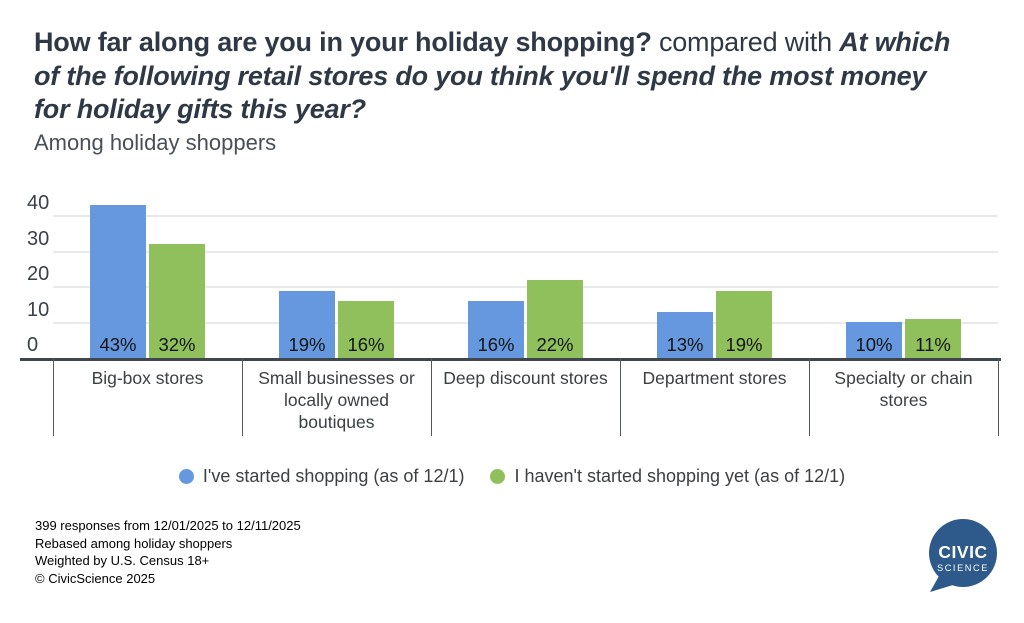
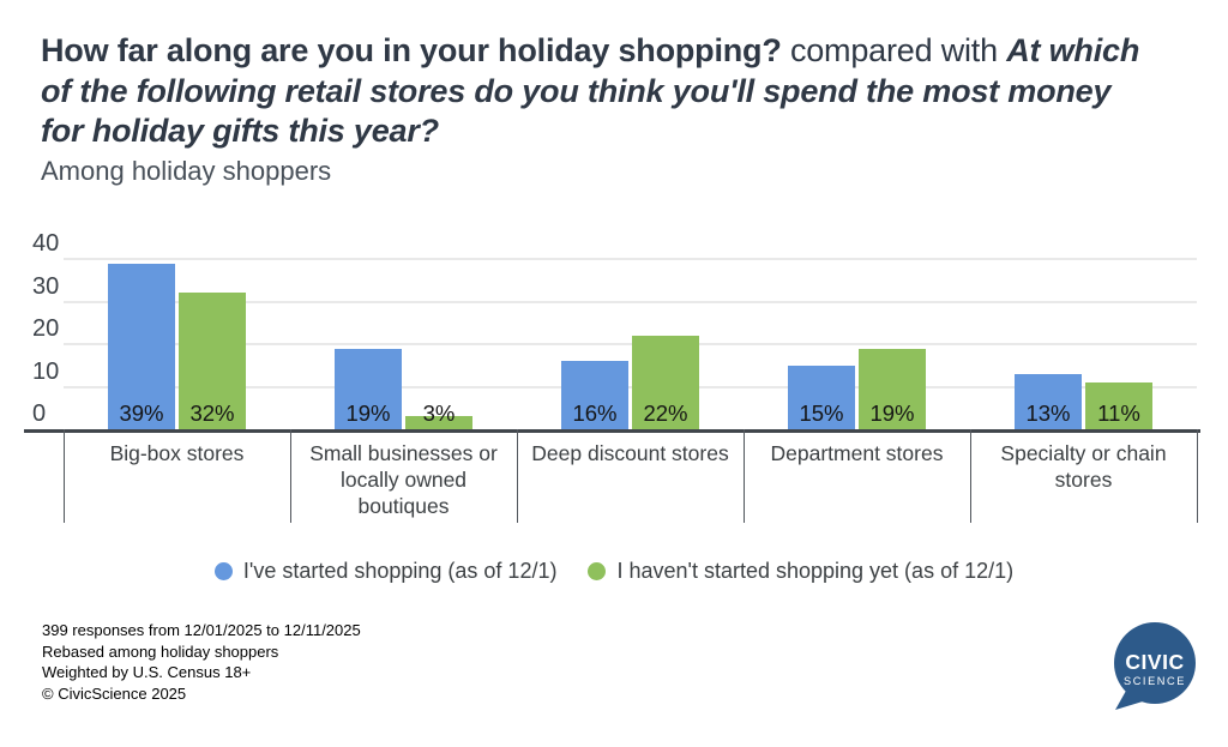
I've started shopping (as of 12/1)/Big-box stores: 43% -> 39%
I haven't started shopping yet (as of 12/1)/Small businesses or locally owned boutiques: 16% -> 3%
I've started shopping (as of 12/1)/Department stores: 13% -> 15%
I've started shopping (as of 12/1)/Specialty or chain stores: 10% -> 13%
